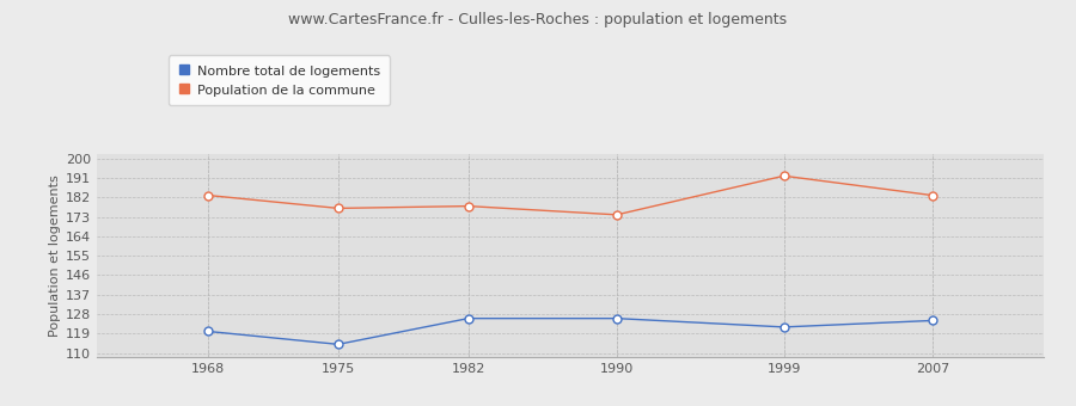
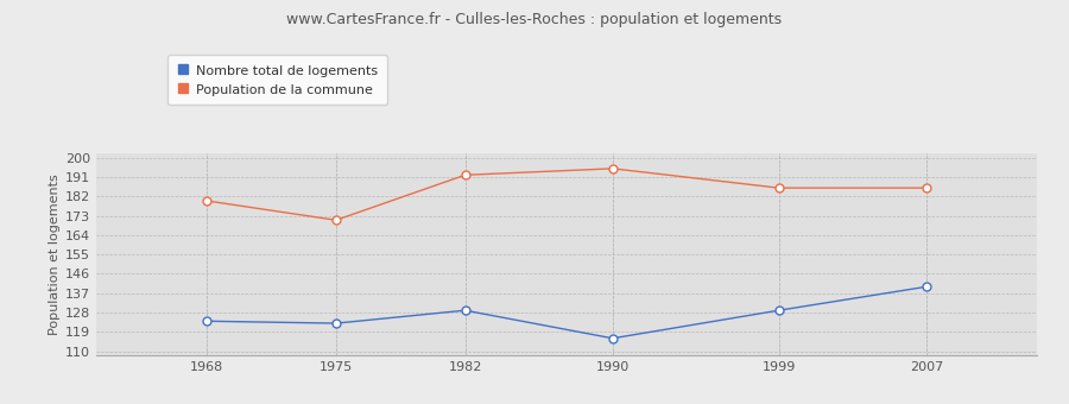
Nombre total de logements/1968: 120 -> 124
Population de la commune/1968: 183 -> 180
Nombre total de logements/1975: 114 -> 123
Population de la commune/1975: 177 -> 171
Nombre total de logements/1982: 126 -> 129
Population de la commune/1982: 178 -> 192
Nombre total de logements/1990: 126 -> 116
Population de la commune/1990: 174 -> 195
Nombre total de logements/1999: 122 -> 129
Population de la commune/1999: 192 -> 186
Nombre total de logements/2007: 125 -> 140
Population de la commune/2007: 183 -> 186
